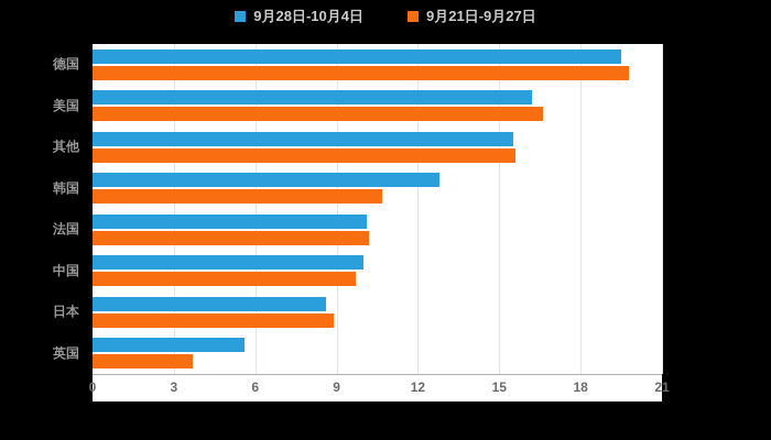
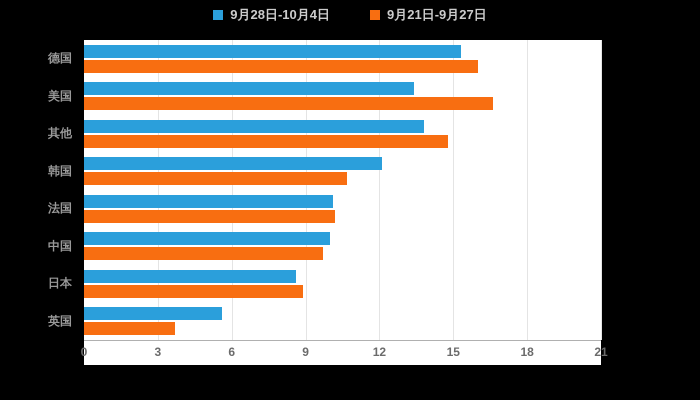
9月28日-10月4日/德国: 19.5 -> 15.3
9月21日-9月27日/德国: 19.8 -> 16.0
9月28日-10月4日/美国: 16.2 -> 13.4
9月28日-10月4日/其他: 15.5 -> 13.8
9月21日-9月27日/其他: 15.6 -> 14.8
9月28日-10月4日/韩国: 12.8 -> 12.1
